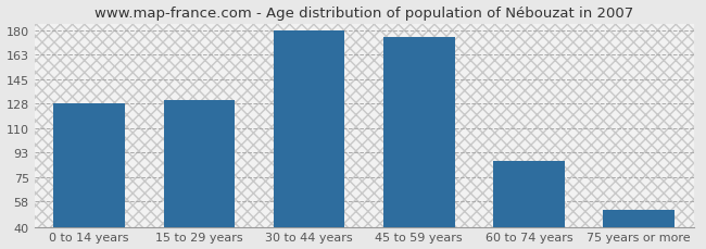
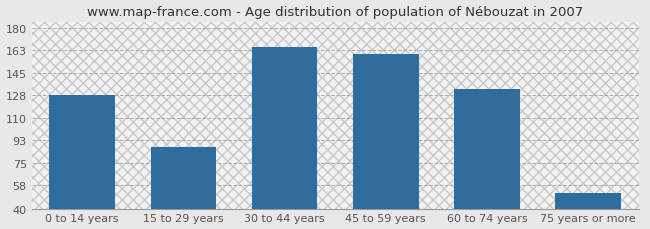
15 to 29 years: 130 -> 88
30 to 44 years: 180 -> 165
45 to 59 years: 175 -> 160
60 to 74 years: 87 -> 133
